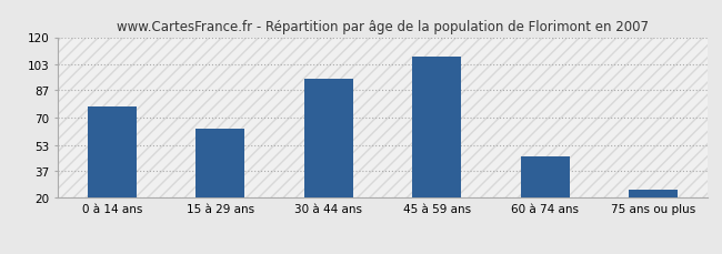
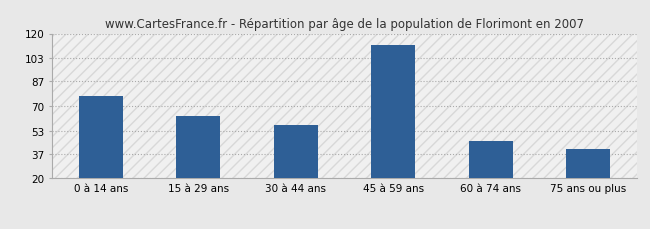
30 à 44 ans: 94 -> 57
45 à 59 ans: 108 -> 112
75 ans ou plus: 25 -> 40
